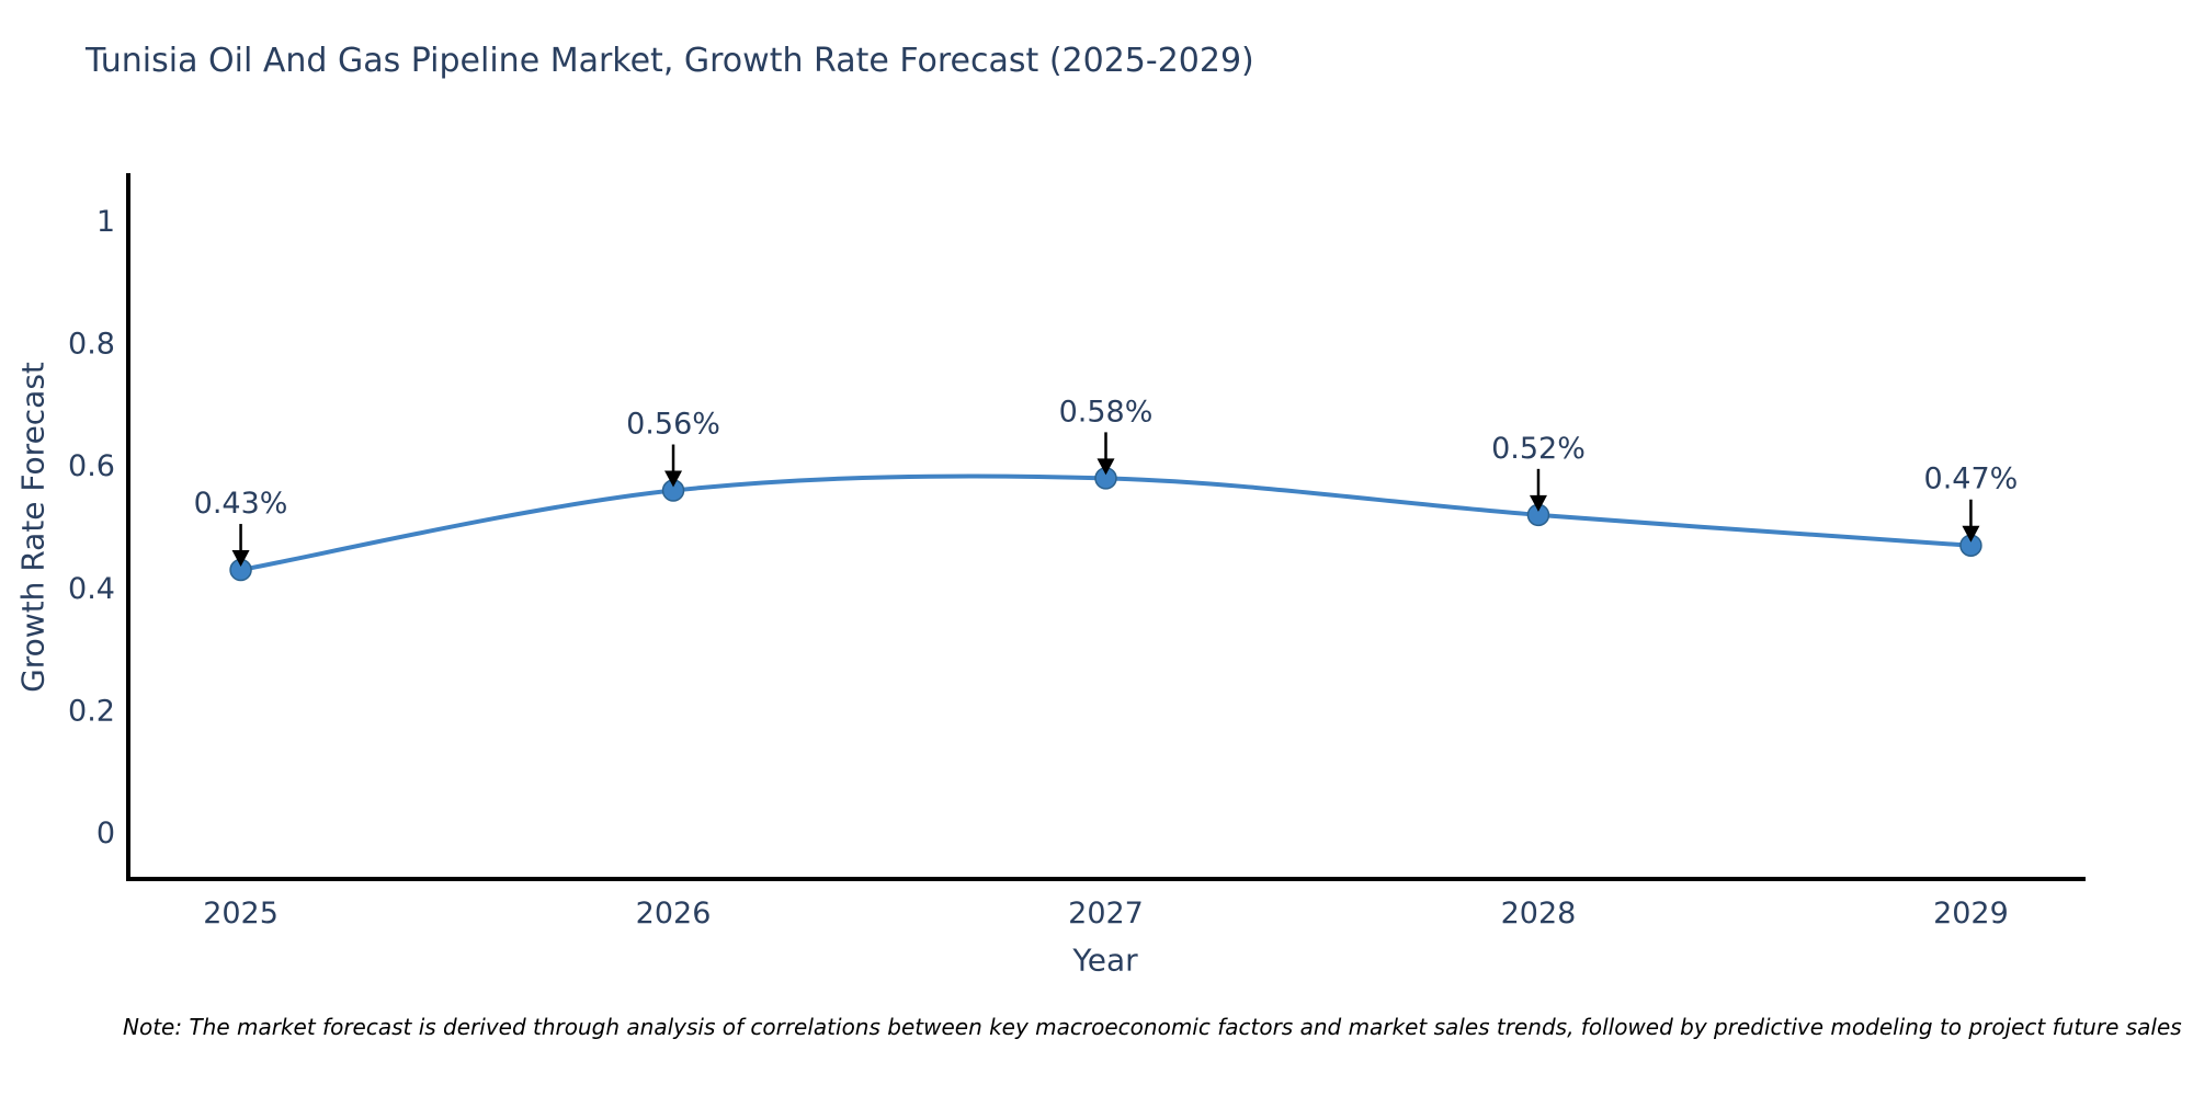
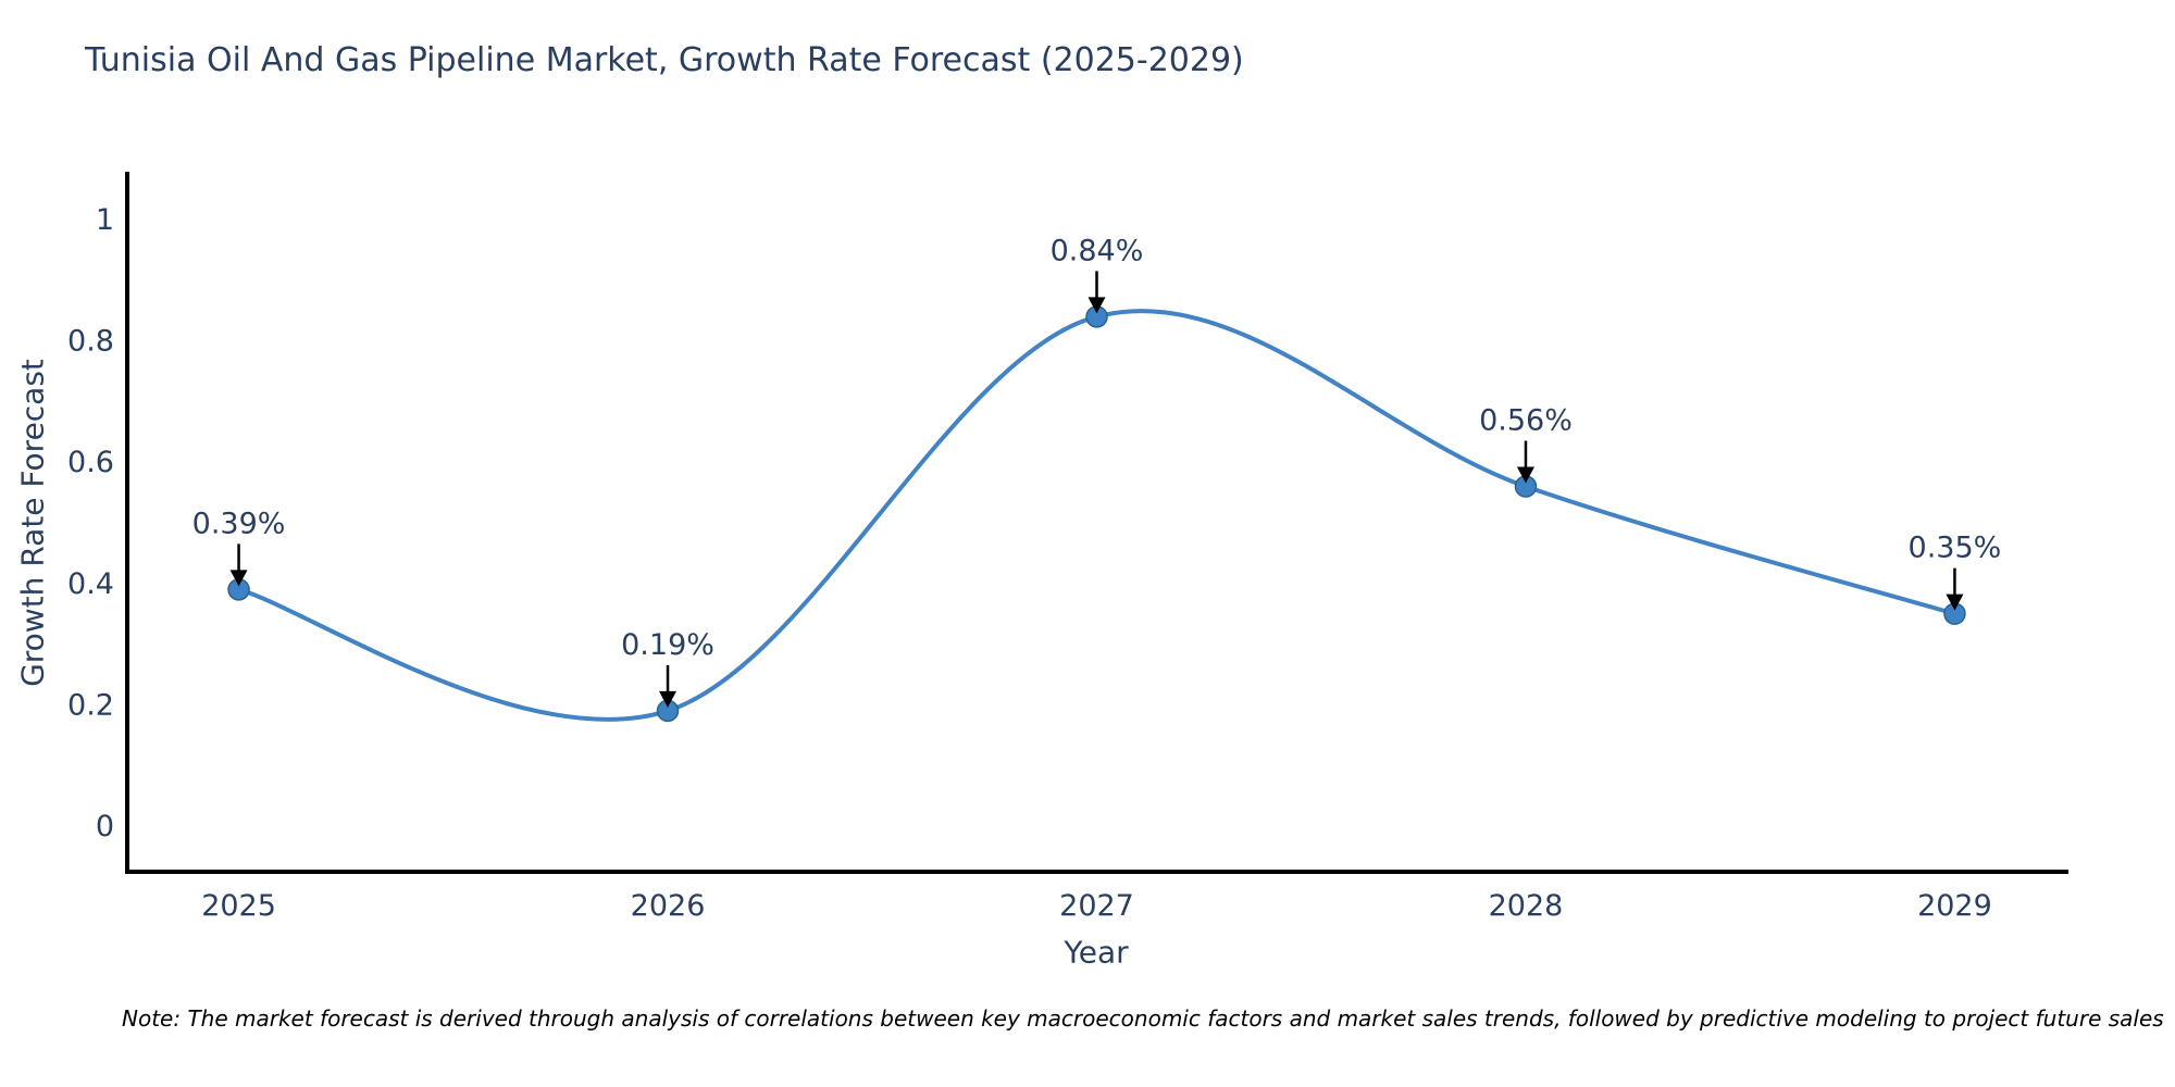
2025: 0.43% -> 0.39%
2026: 0.56% -> 0.19%
2027: 0.58% -> 0.84%
2028: 0.52% -> 0.56%
2029: 0.47% -> 0.35%
